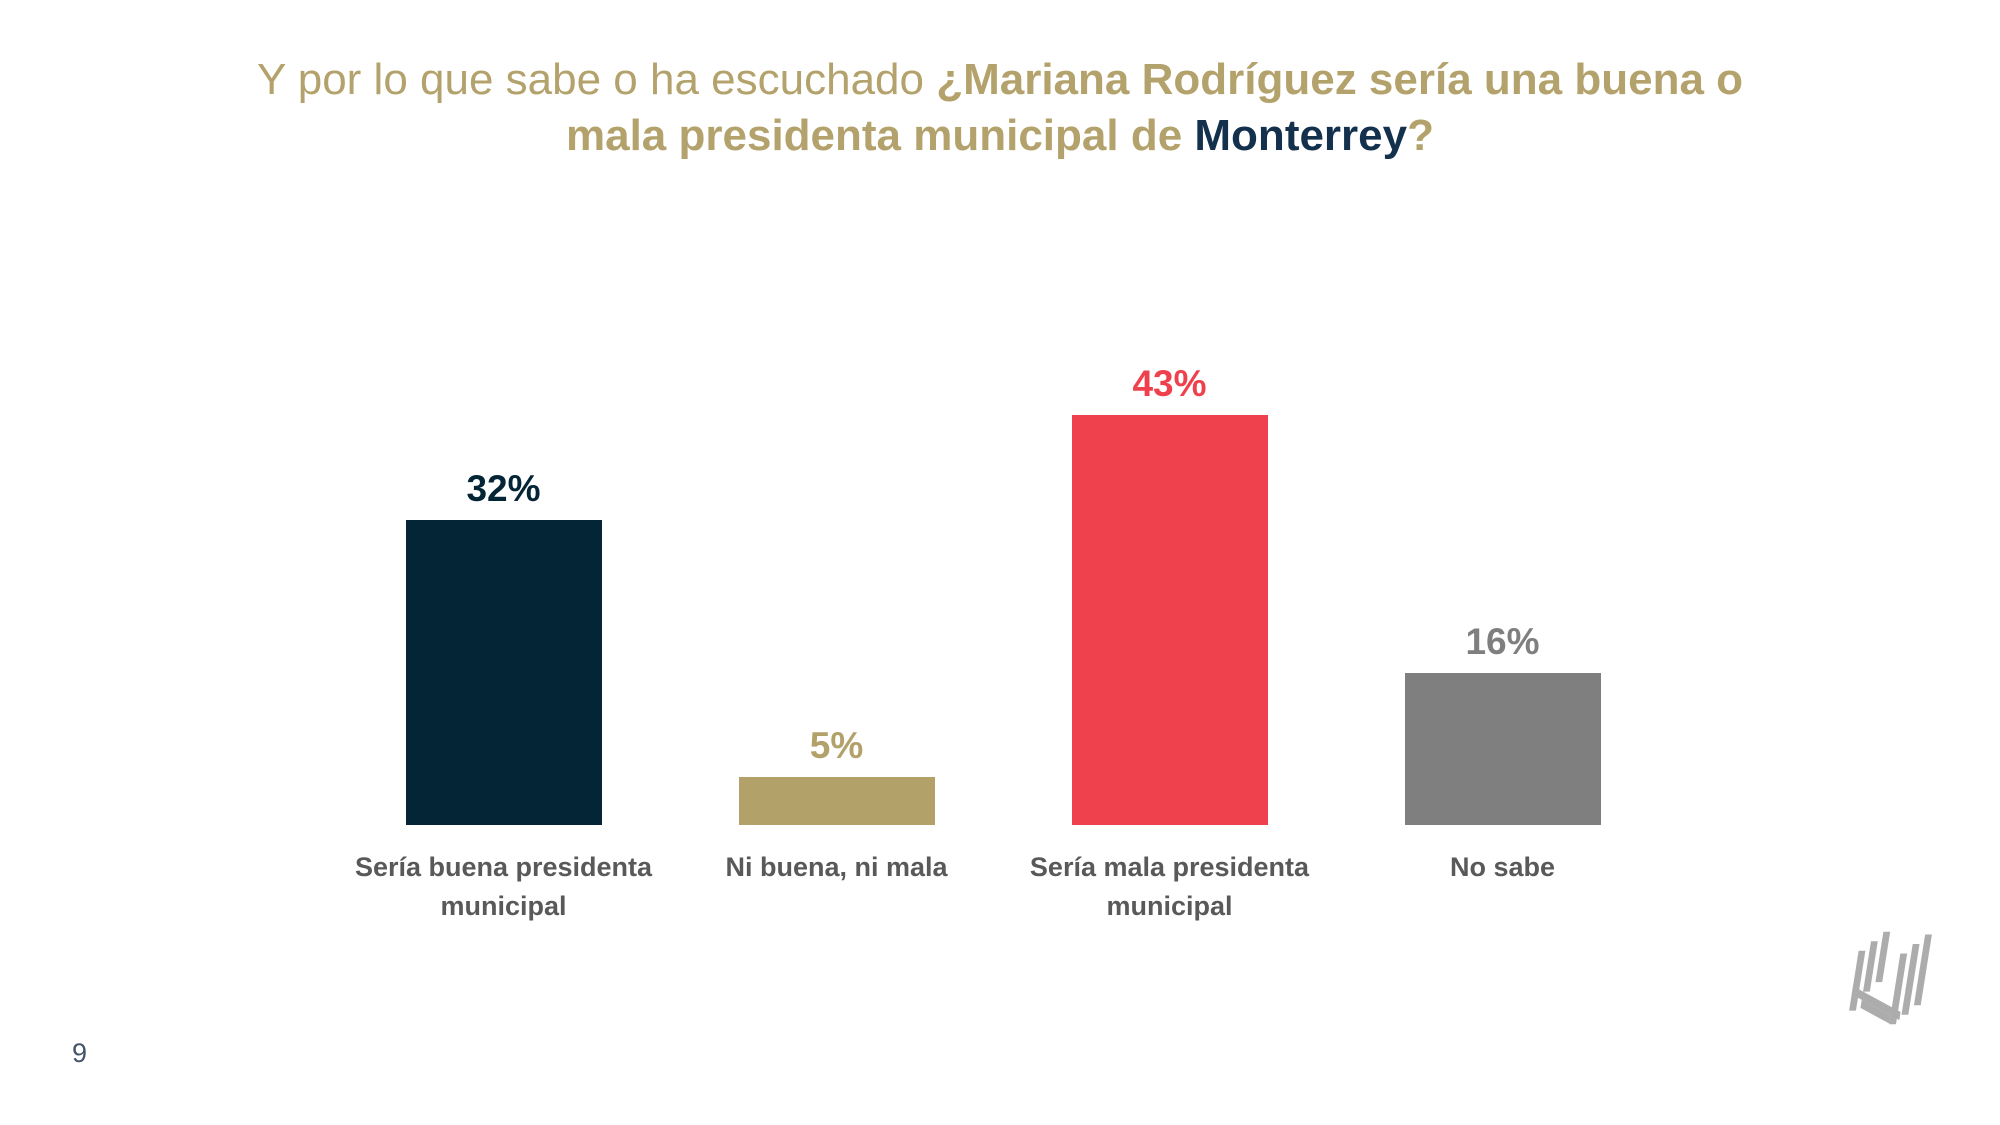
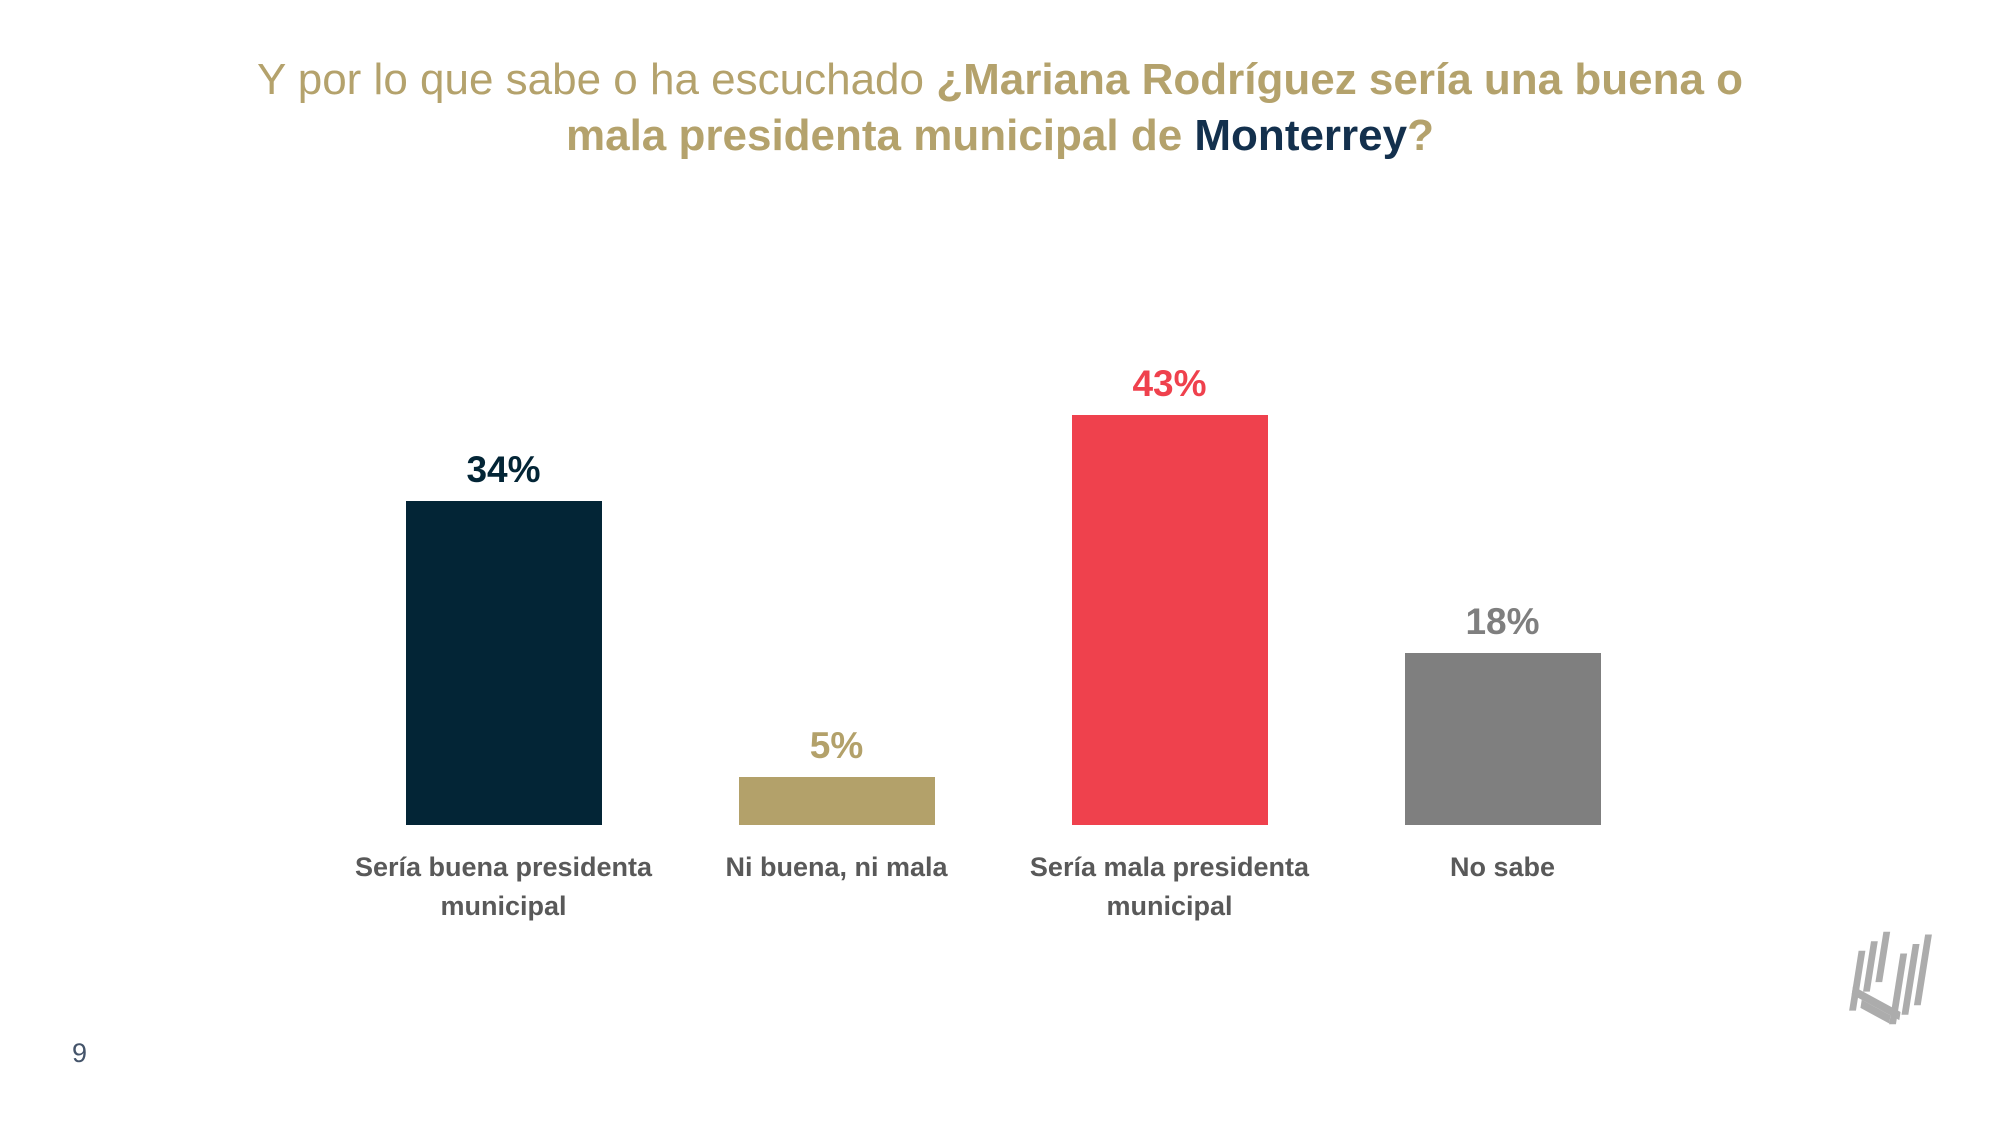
Sería buena presidenta municipal: 32% -> 34%
No sabe: 16% -> 18%
